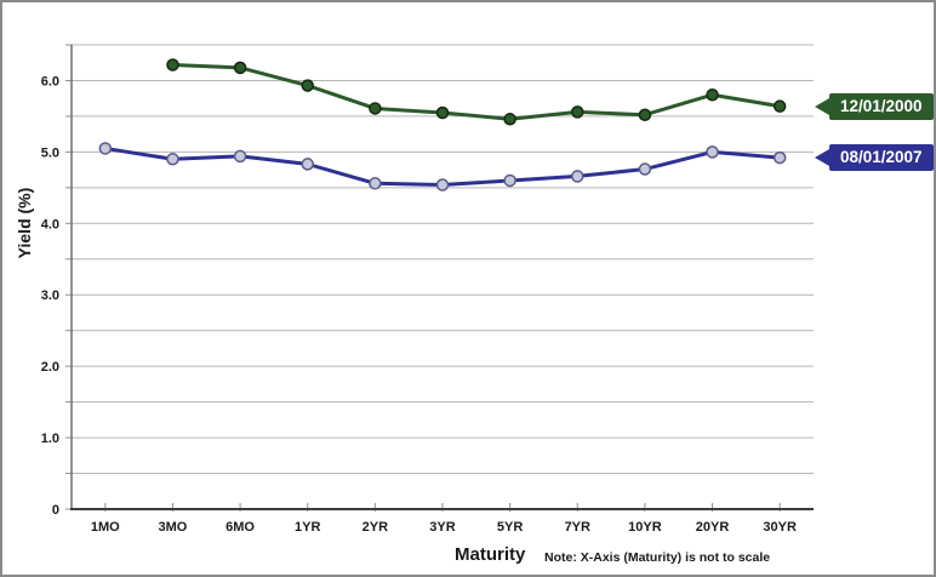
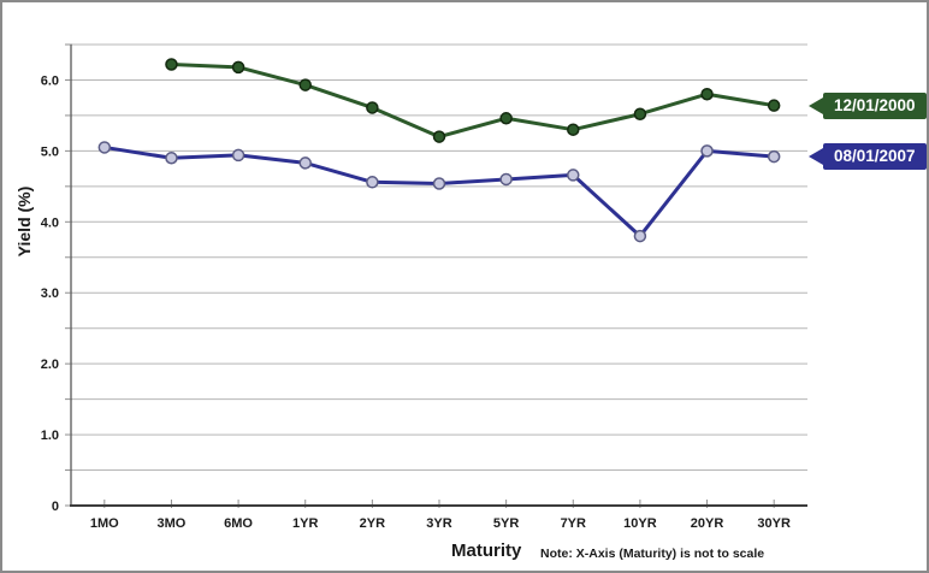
12/01/2000/3YR: 5.5 -> 5.2
12/01/2000/7YR: 5.6 -> 5.3
08/01/2007/10YR: 4.8 -> 3.8
